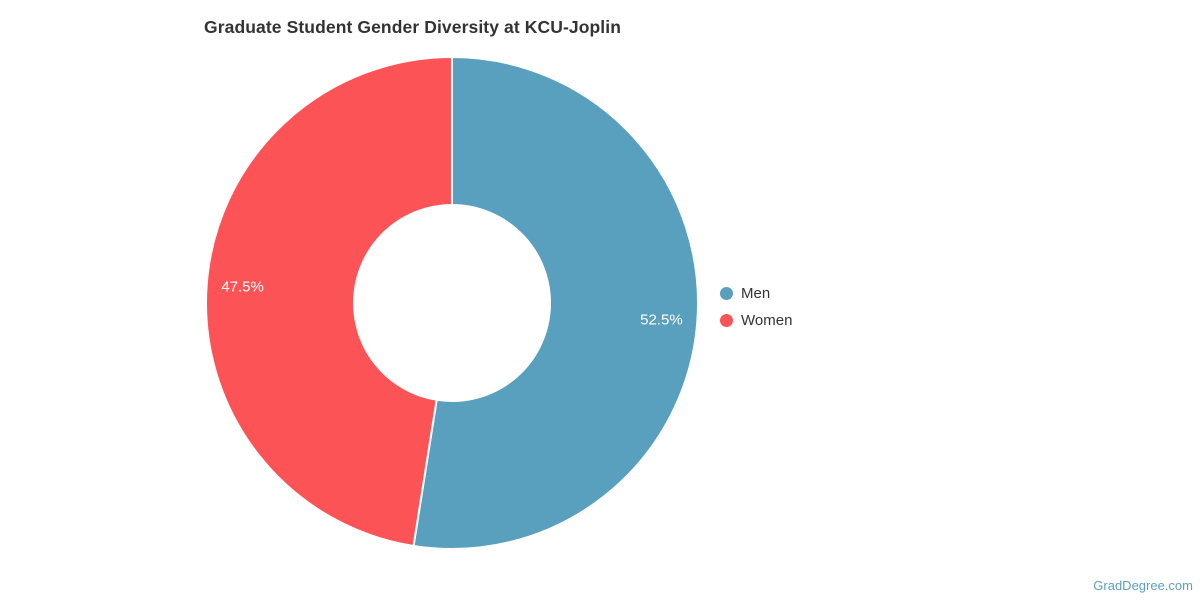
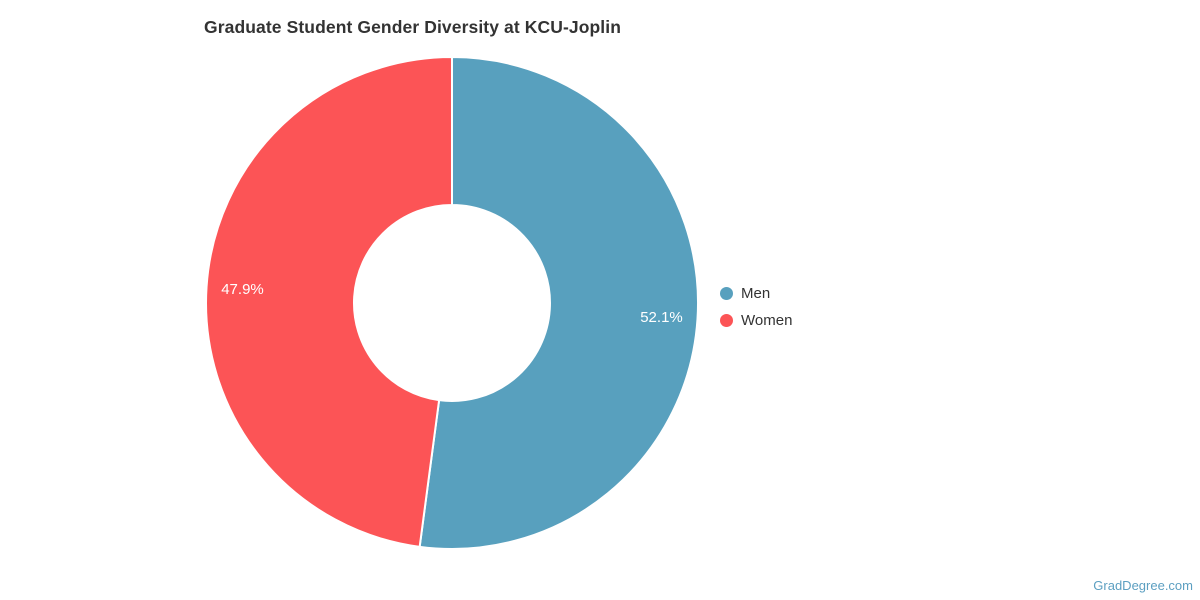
Men: 52.5% -> 52.1%
Women: 47.5% -> 47.9%
